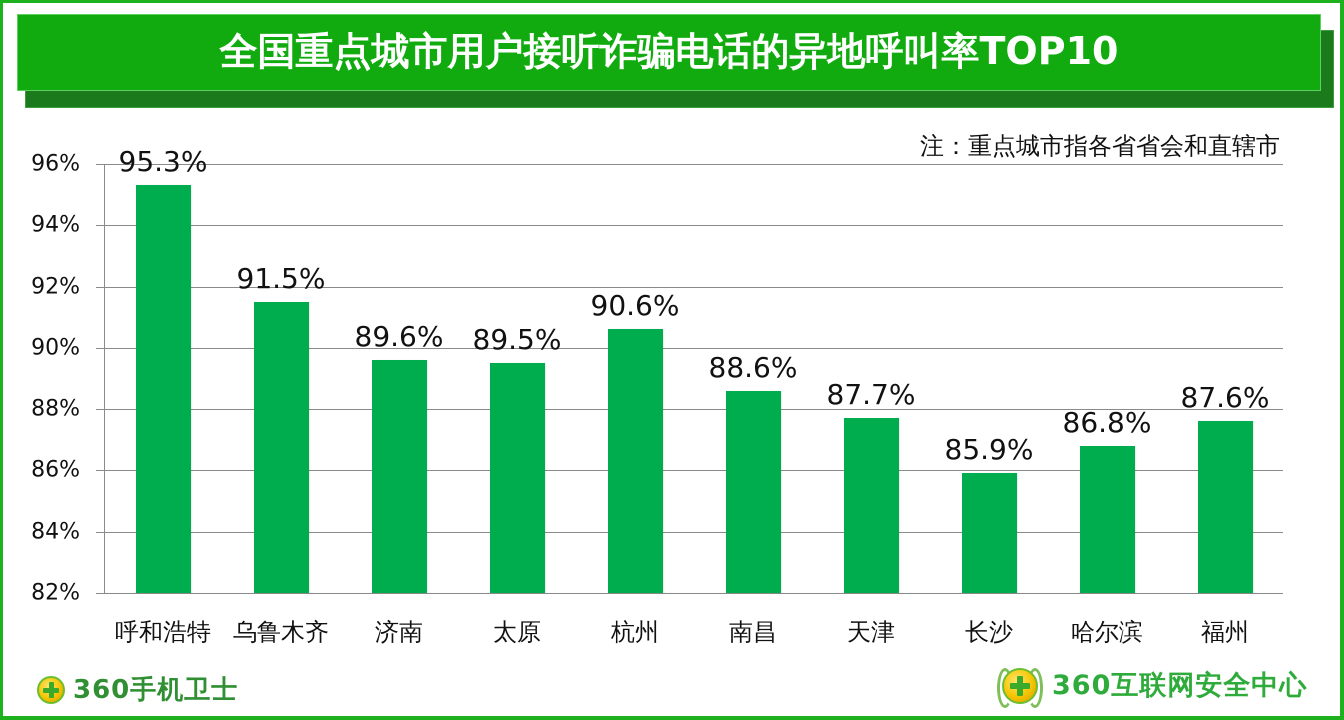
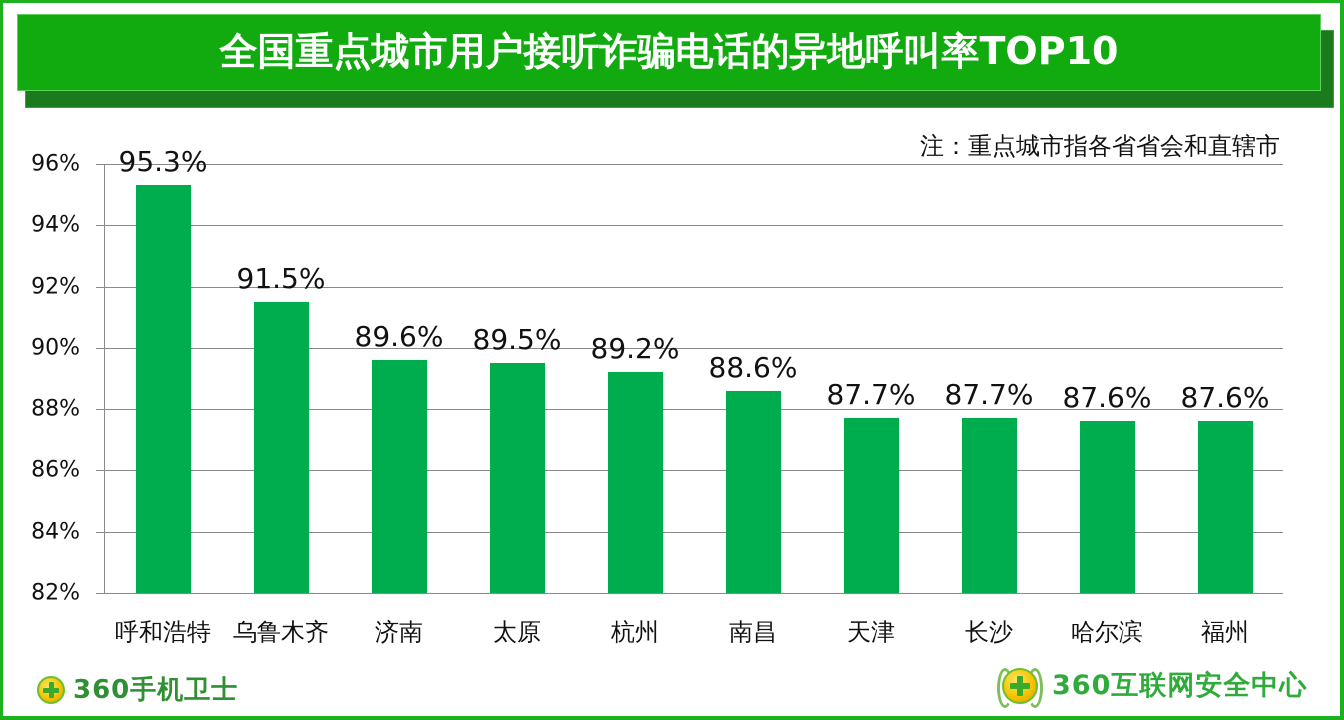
杭州: 90.6% -> 89.2%
长沙: 85.9% -> 87.7%
哈尔滨: 86.8% -> 87.6%
